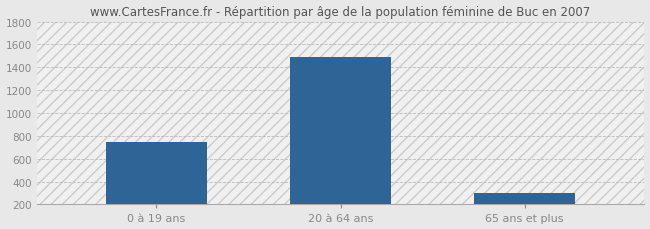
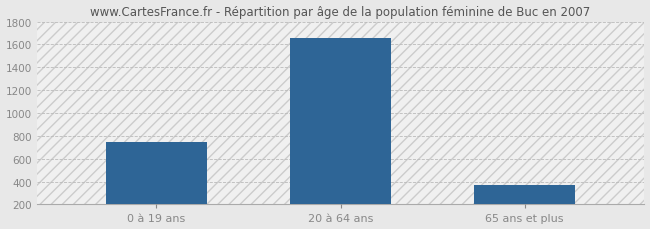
20 à 64 ans: 1490 -> 1660
65 ans et plus: 300 -> 370
